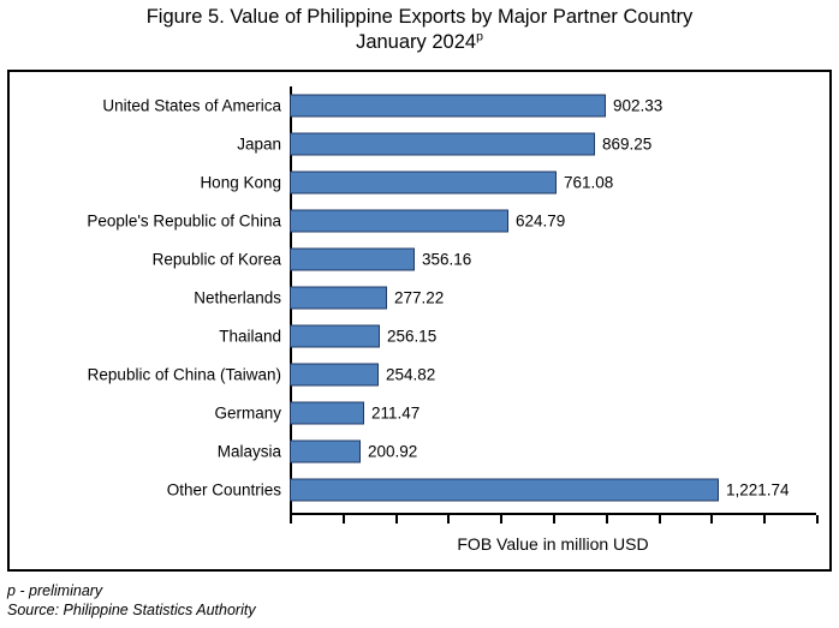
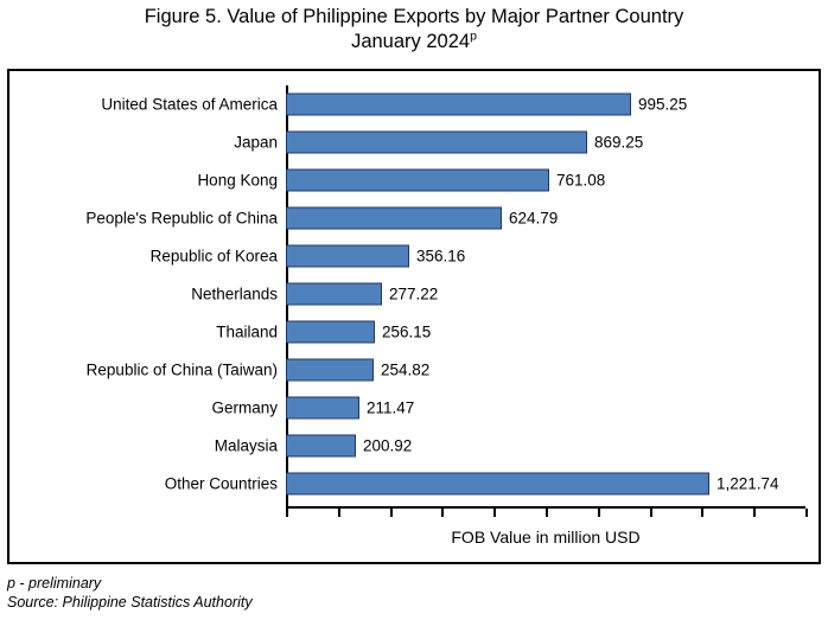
United States of America: 902.33 -> 995.25
